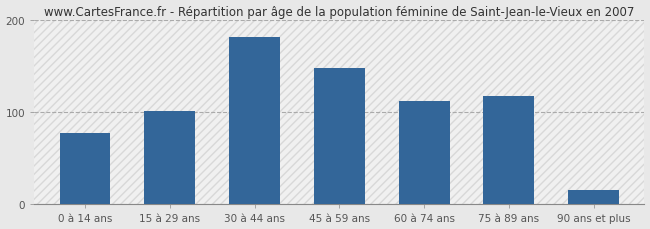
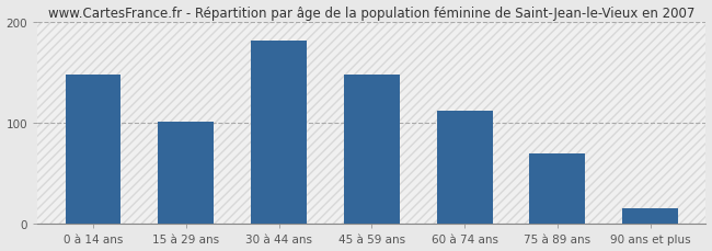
0 à 14 ans: 78 -> 148
75 à 89 ans: 118 -> 70
